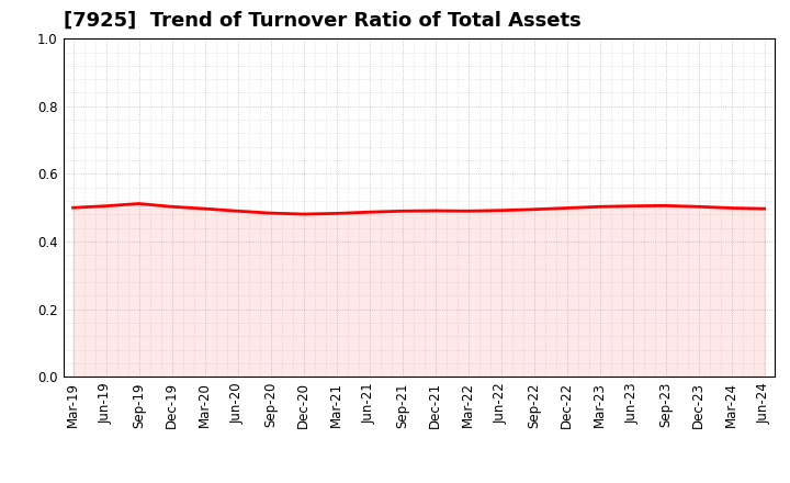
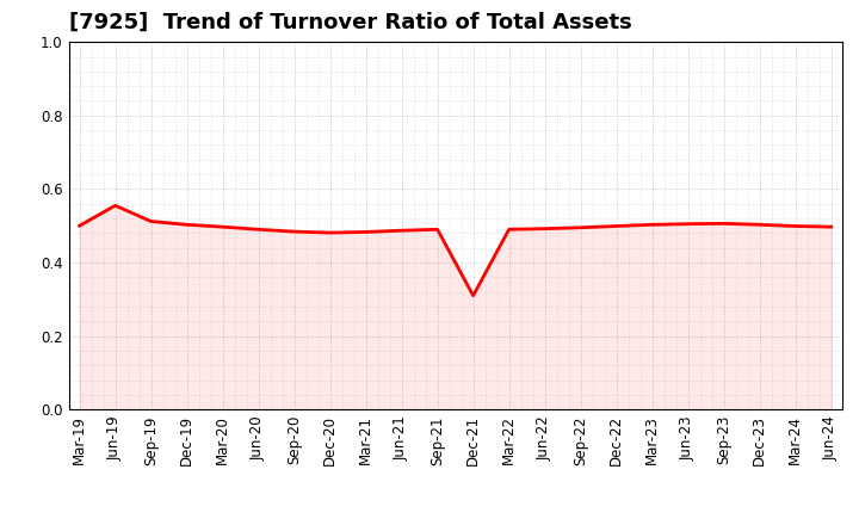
Jun-19: 0.505 -> 0.555
Dec-21: 0.491 -> 0.310
